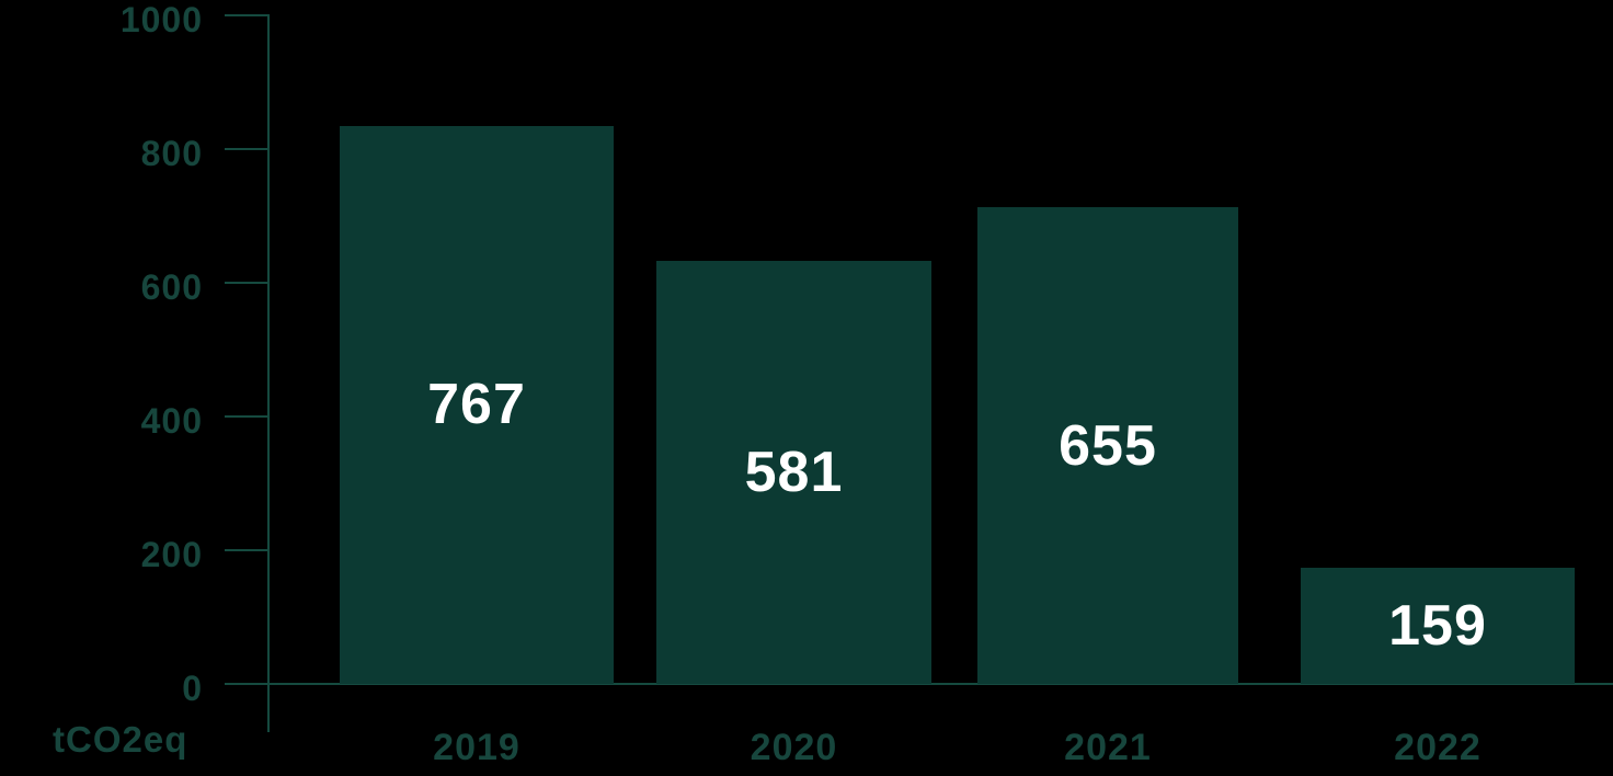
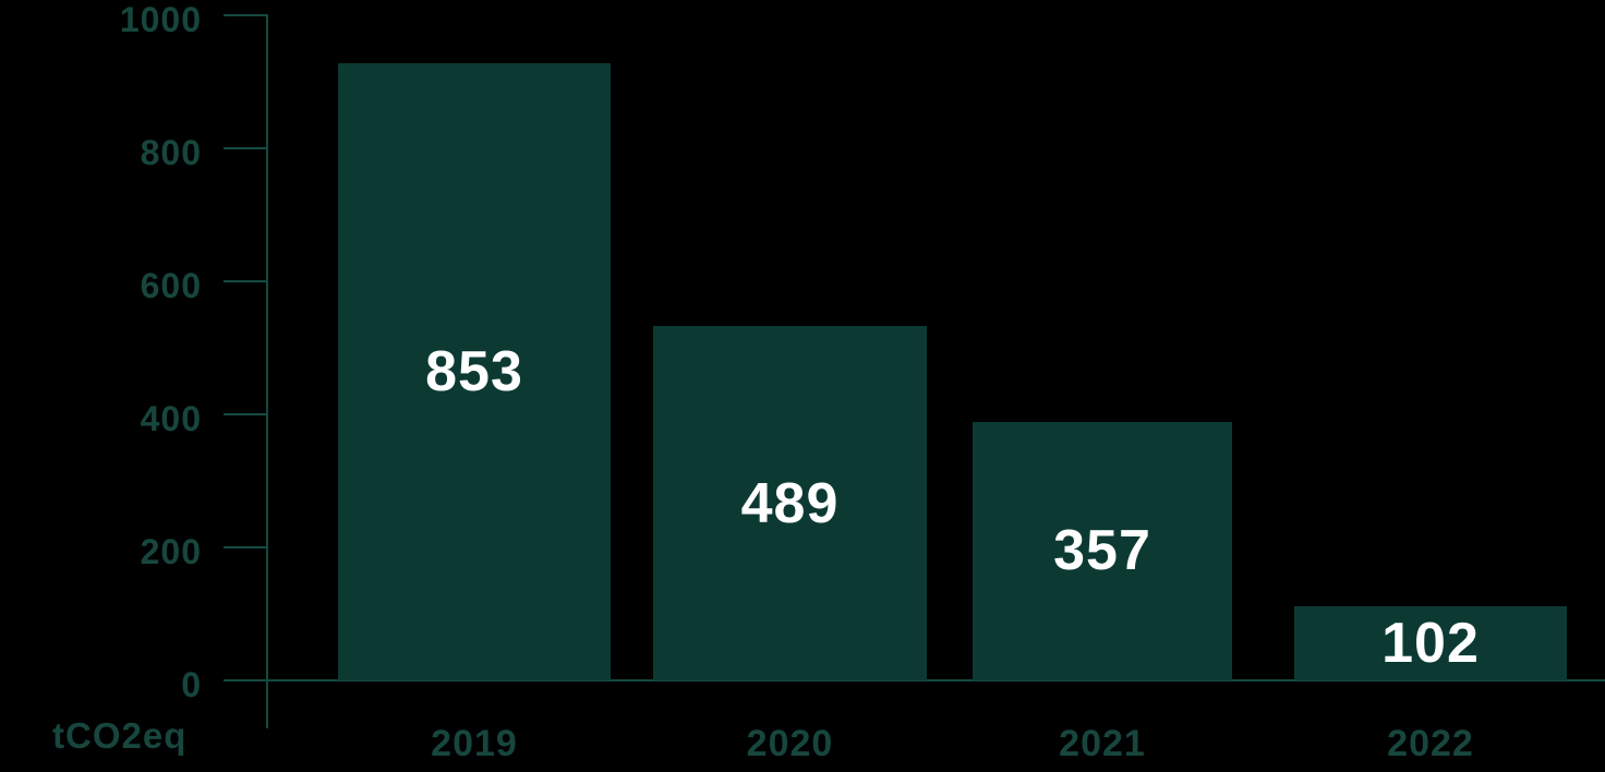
2019: 767 -> 853
2020: 581 -> 489
2021: 655 -> 357
2022: 159 -> 102
